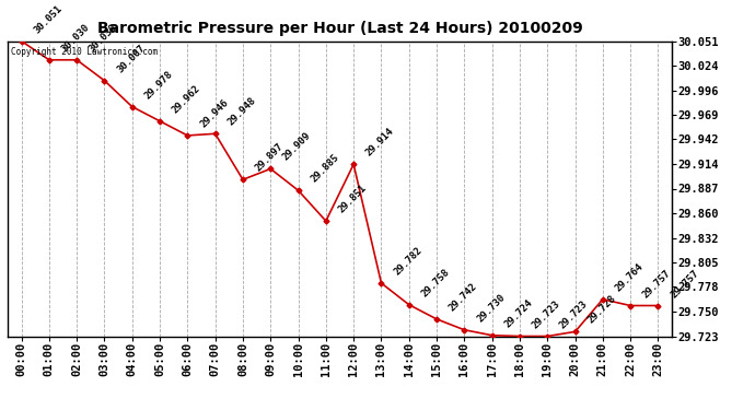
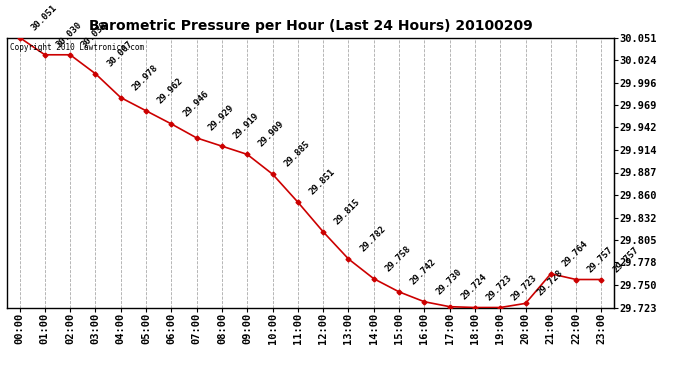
07:00: 29.948 -> 29.929
08:00: 29.897 -> 29.919
12:00: 29.914 -> 29.815
